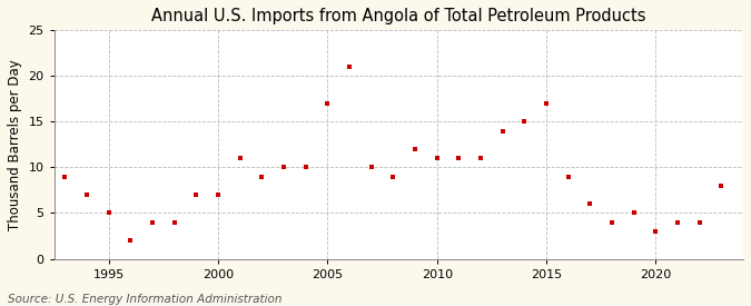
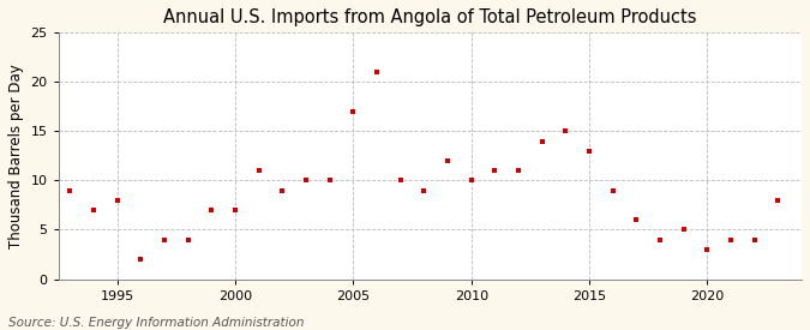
1995: 5 -> 8
2010: 11 -> 10
2015: 17 -> 13
